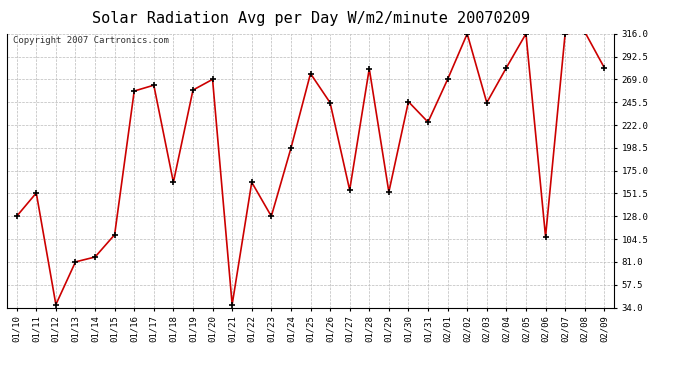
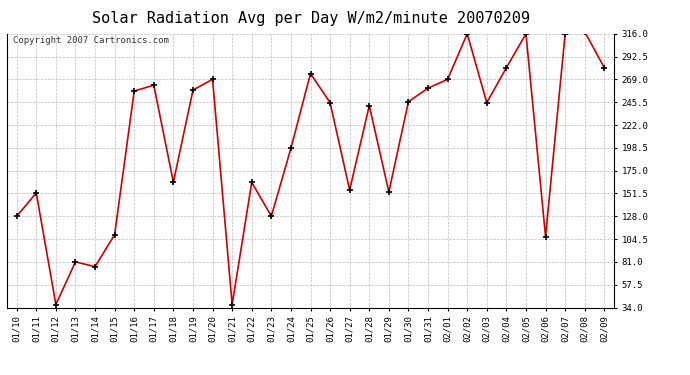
01/14: 86 -> 76
01/28: 280 -> 242
01/31: 225 -> 260
